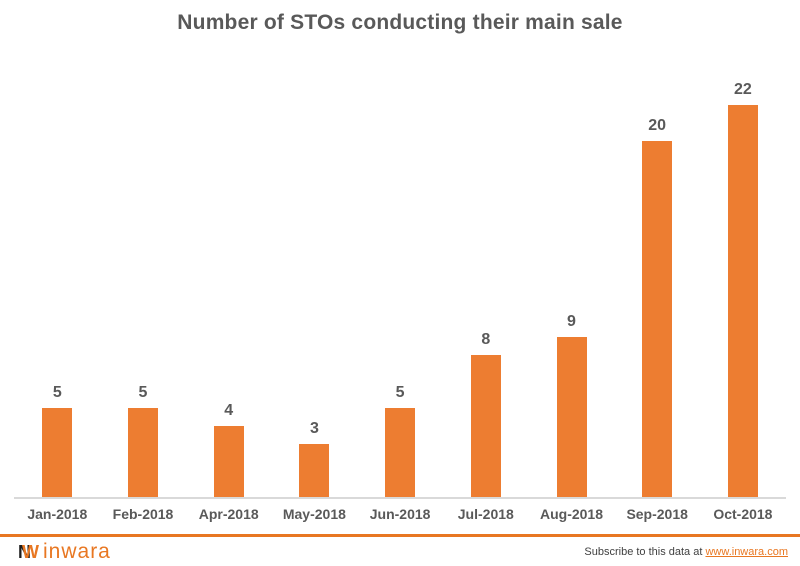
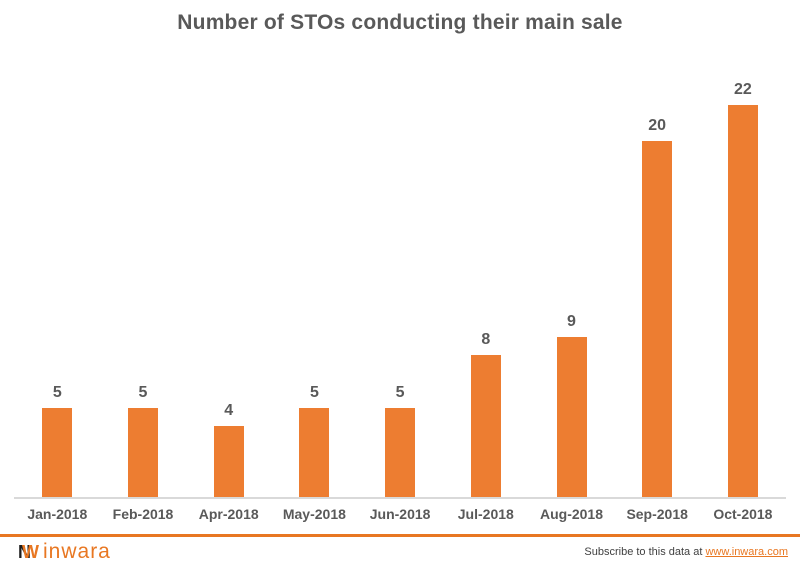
May-2018: 3 -> 5
